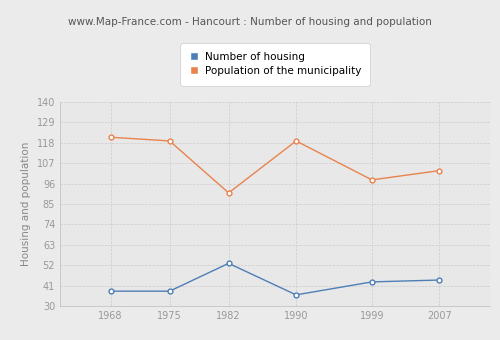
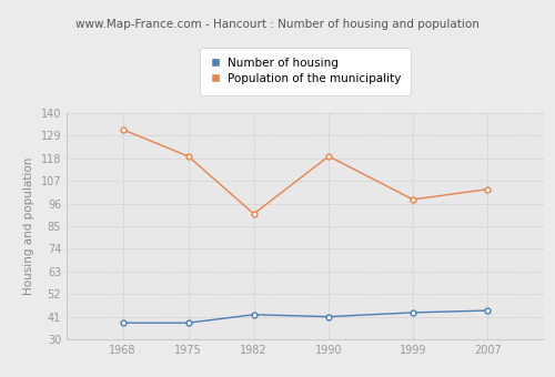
Population of the municipality/1968: 121 -> 132
Number of housing/1982: 53 -> 42
Number of housing/1990: 36 -> 41
